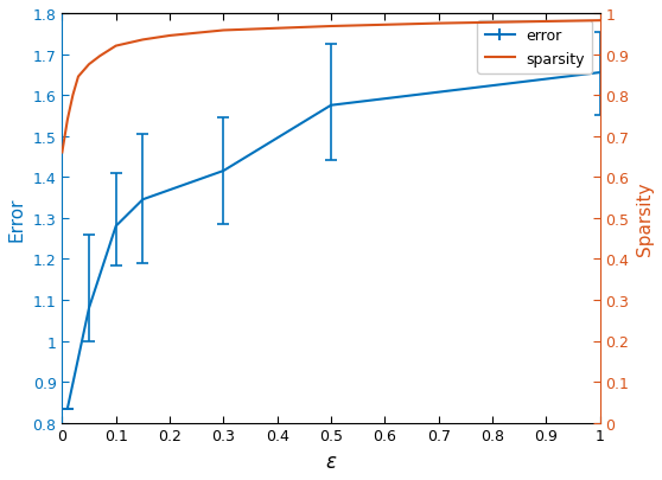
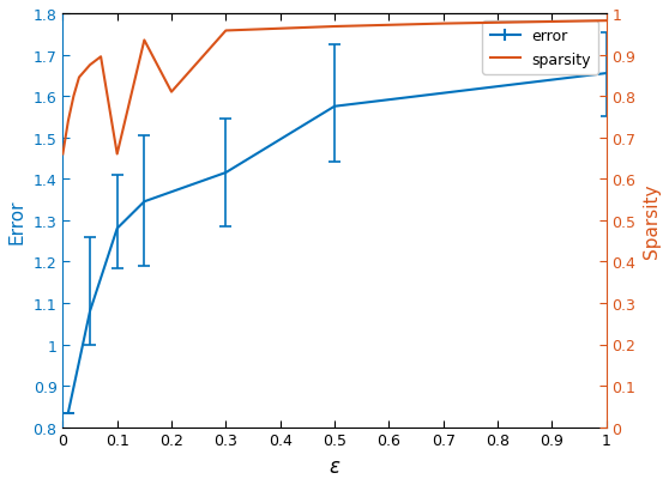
sparsity/0.1: 0.920 -> 0.660
sparsity/0.2: 0.945 -> 0.810
